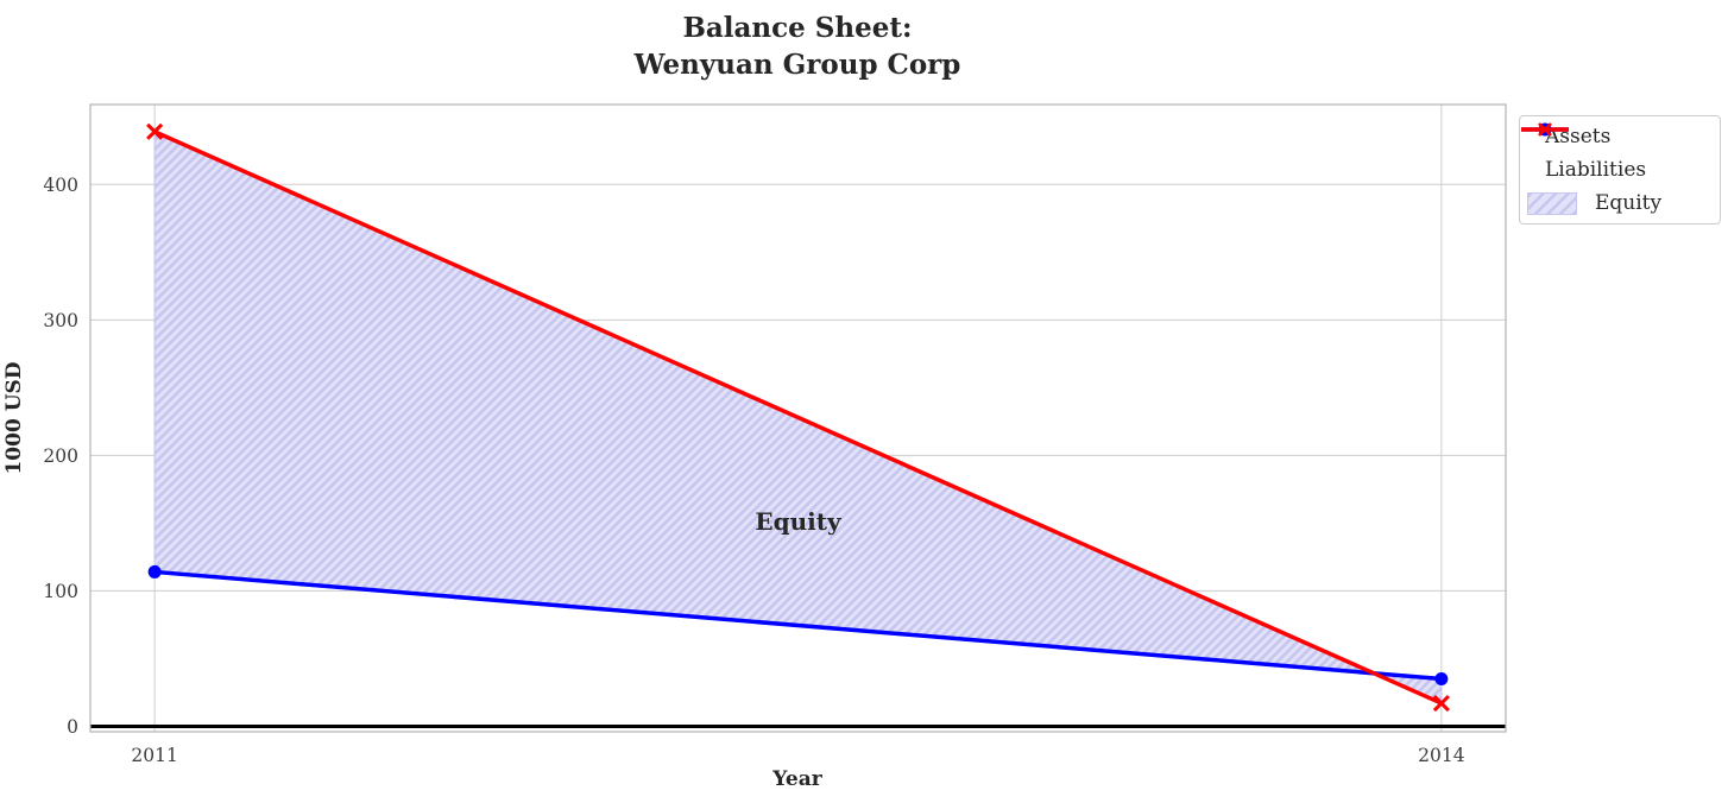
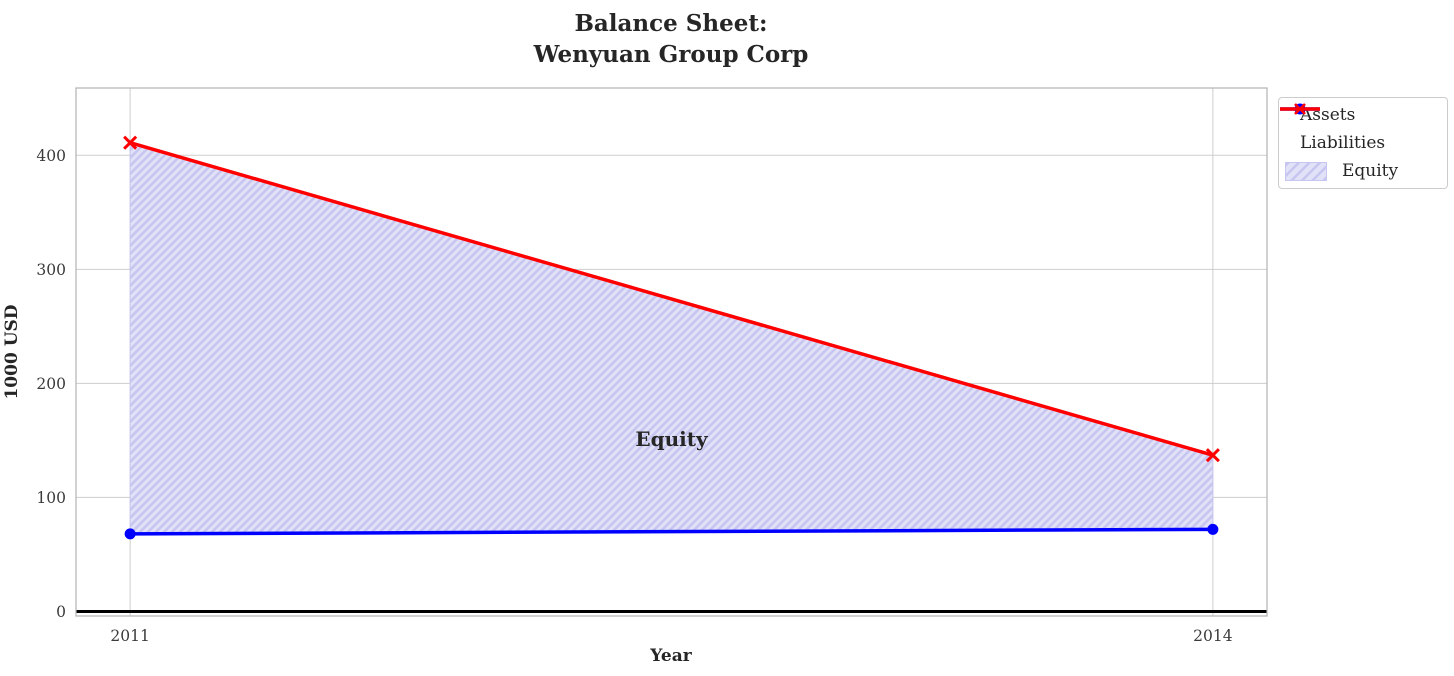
Assets/2011: 114 -> 68
Liabilities/2011: 439 -> 411
Assets/2014: 35 -> 72
Liabilities/2014: 17 -> 137
